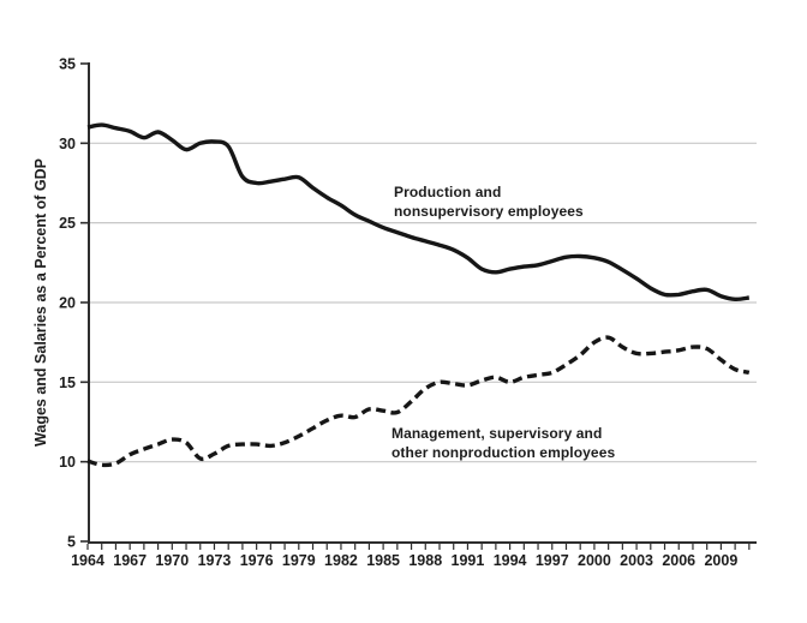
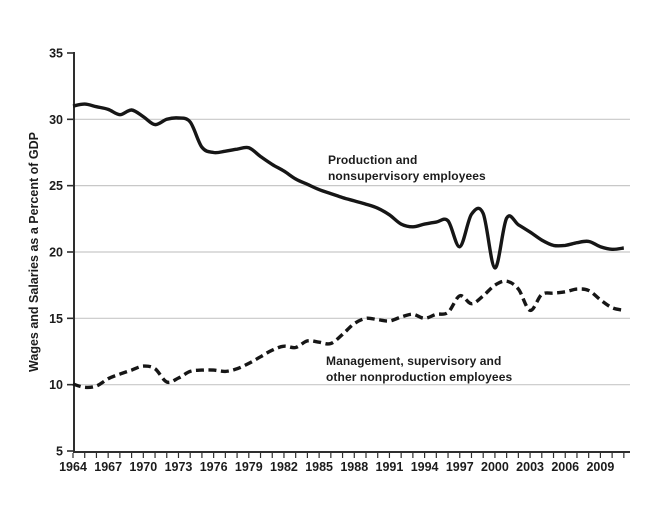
Production and nonsupervisory employees/1997: 22.6 -> 20.4
Management, supervisory and other nonproduction employees/1997: 15.6 -> 16.7
Production and nonsupervisory employees/2000: 22.8 -> 18.8
Management, supervisory and other nonproduction employees/2003: 16.8 -> 15.6
